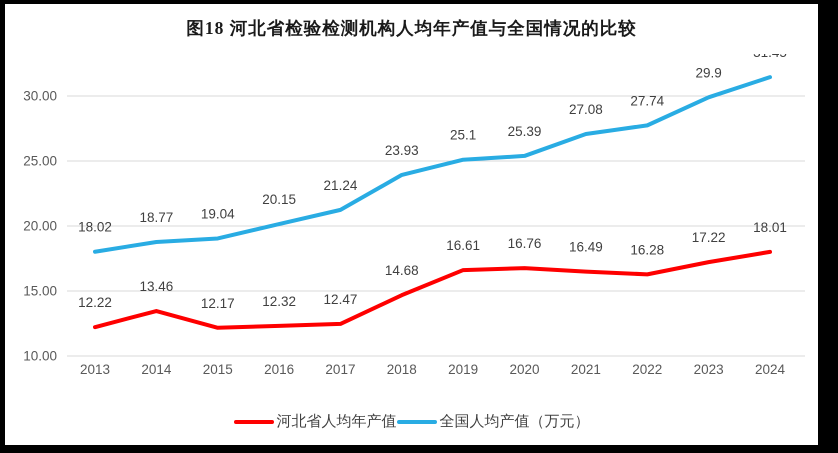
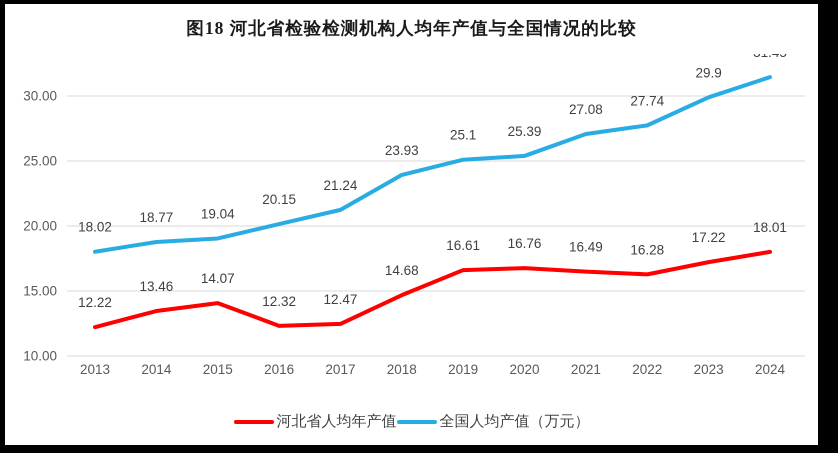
河北省人均年产值/2015: 12.17 -> 14.07
